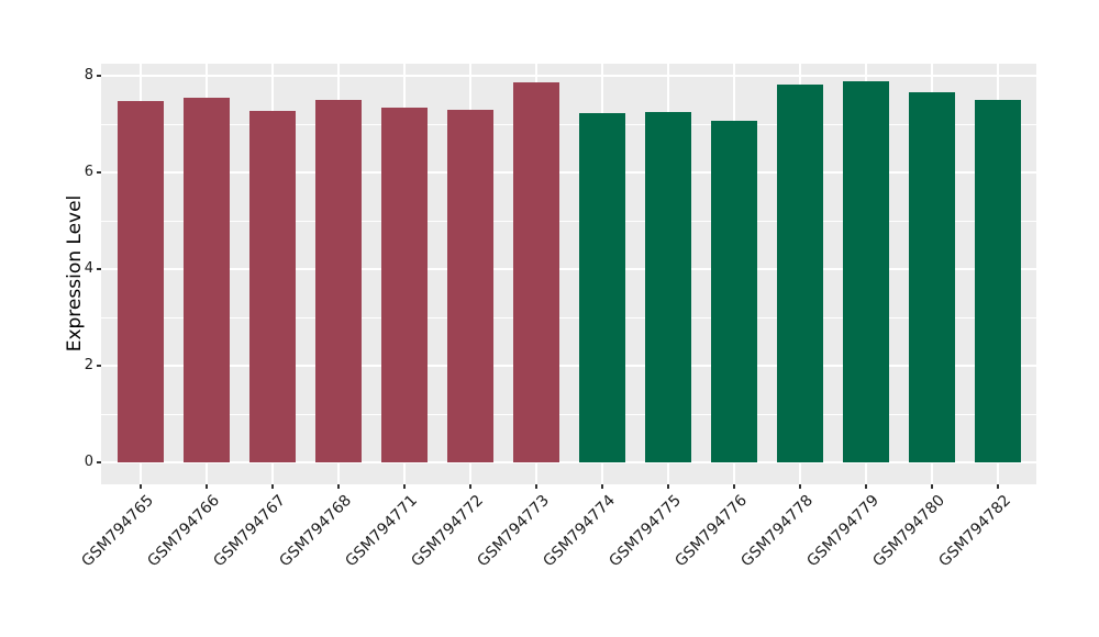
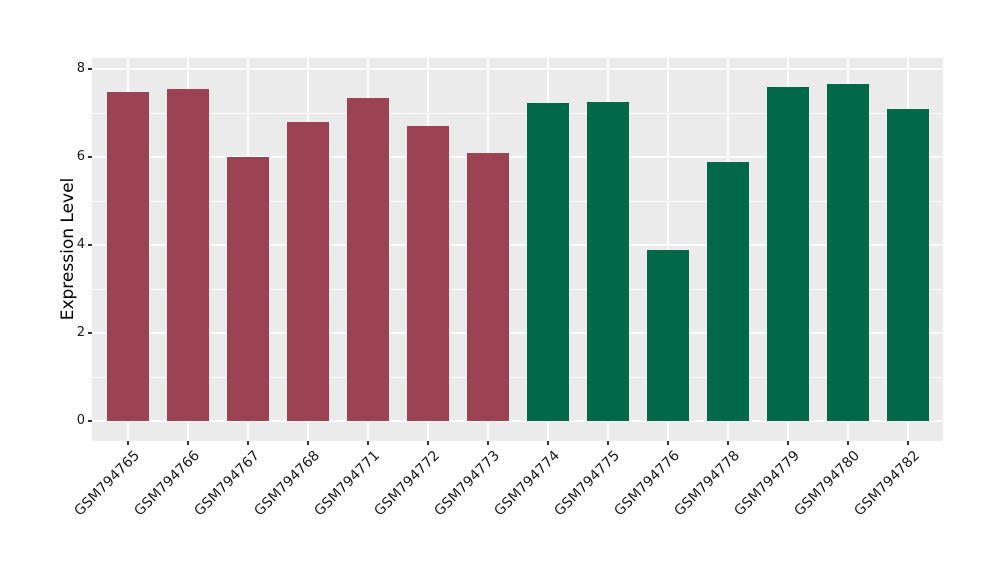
GSM794767: 7.3 -> 6.0
GSM794768: 7.5 -> 6.8
GSM794772: 7.3 -> 6.7
GSM794773: 7.9 -> 6.1
GSM794776: 7.1 -> 3.9
GSM794778: 7.8 -> 5.9
GSM794779: 7.9 -> 7.6
GSM794782: 7.5 -> 7.1
